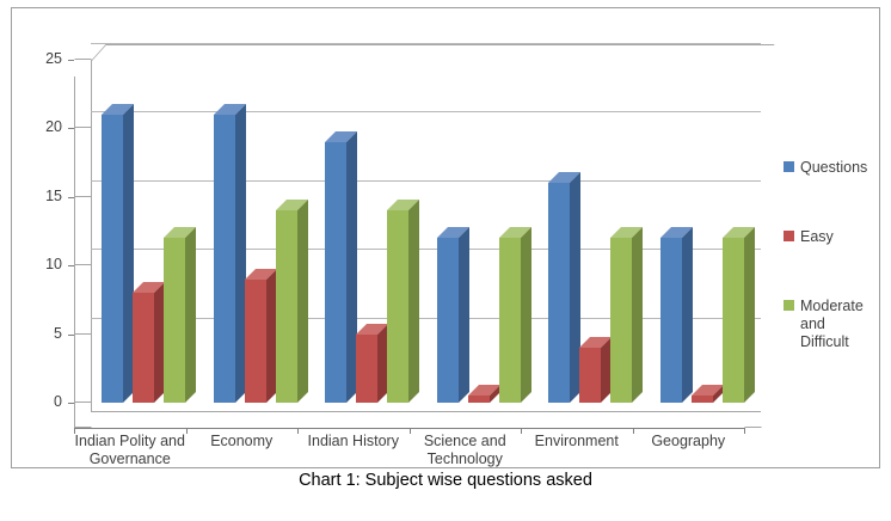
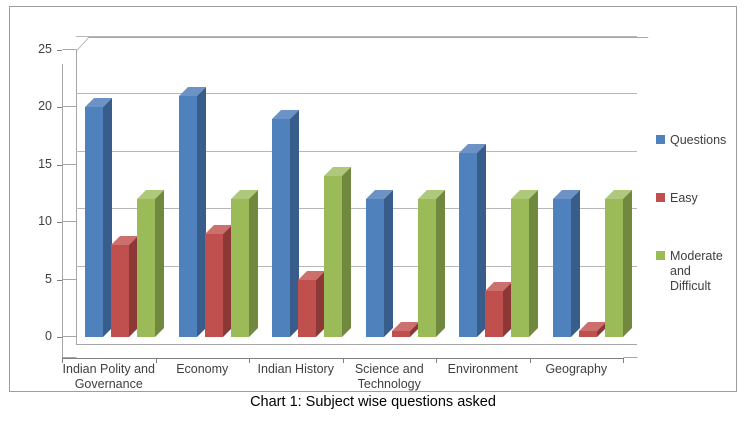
Questions/Indian Polity and Governance: 21 -> 20
Moderate and Difficult/Economy: 14 -> 12
